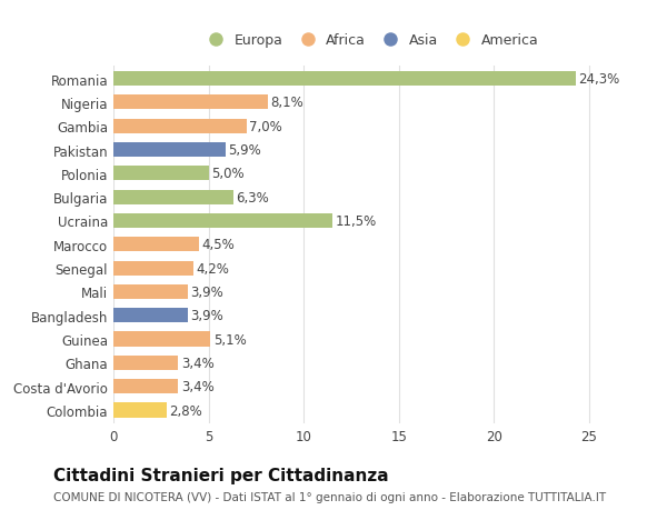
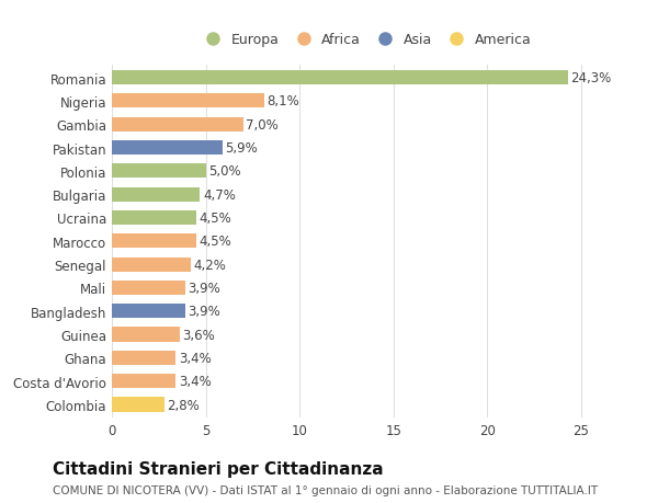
Bulgaria: 6,3% -> 4,7%
Ucraina: 11,5% -> 4,5%
Guinea: 5,1% -> 3,6%
